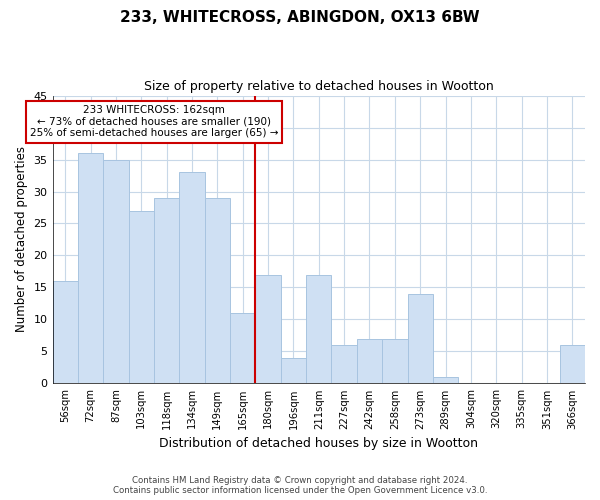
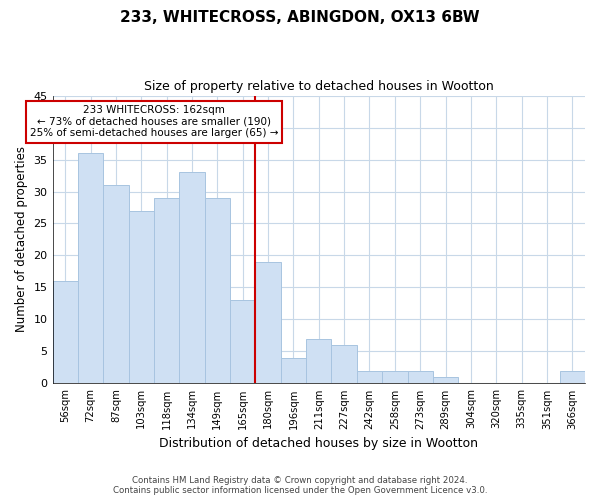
87sqm: 35 -> 31
165sqm: 11 -> 13
180sqm: 17 -> 19
211sqm: 17 -> 7
242sqm: 7 -> 2
258sqm: 7 -> 2
273sqm: 14 -> 2
366sqm: 6 -> 2
